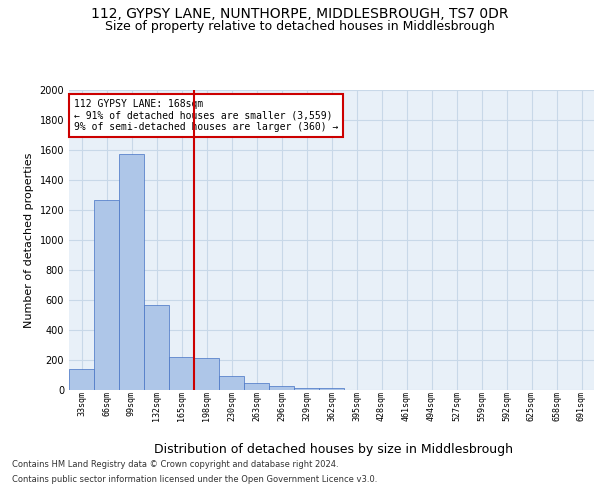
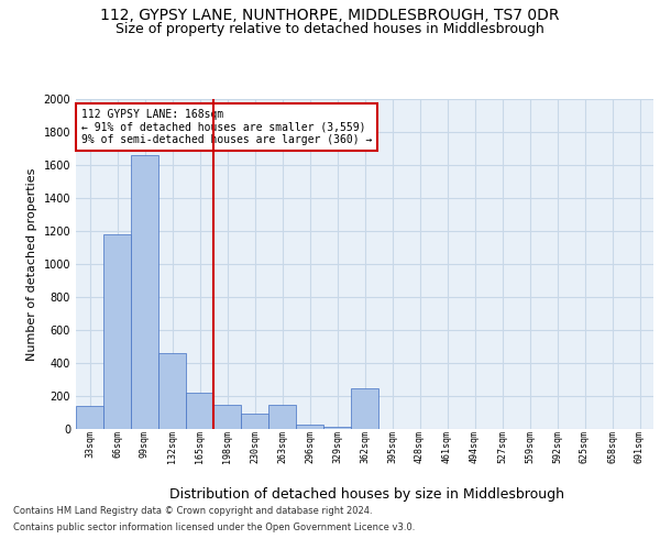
66sqm: 1260 -> 1180
99sqm: 1580 -> 1660
132sqm: 570 -> 460
198sqm: 220 -> 150
263sqm: 50 -> 150
362sqm: 10 -> 250
